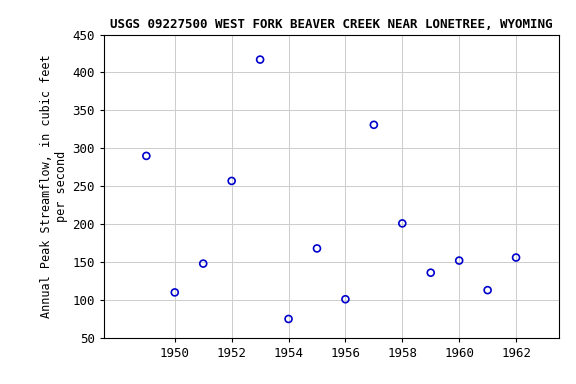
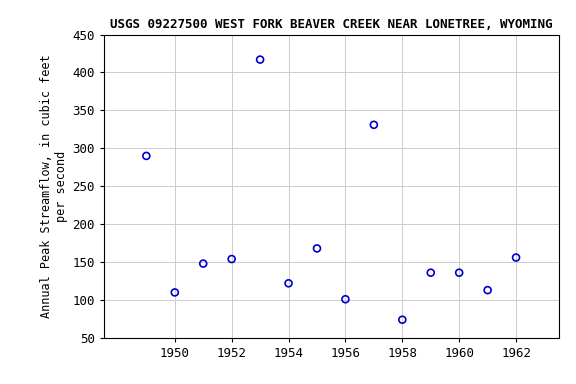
1952: 257 -> 154
1954: 75 -> 122
1958: 201 -> 74
1960: 152 -> 136
